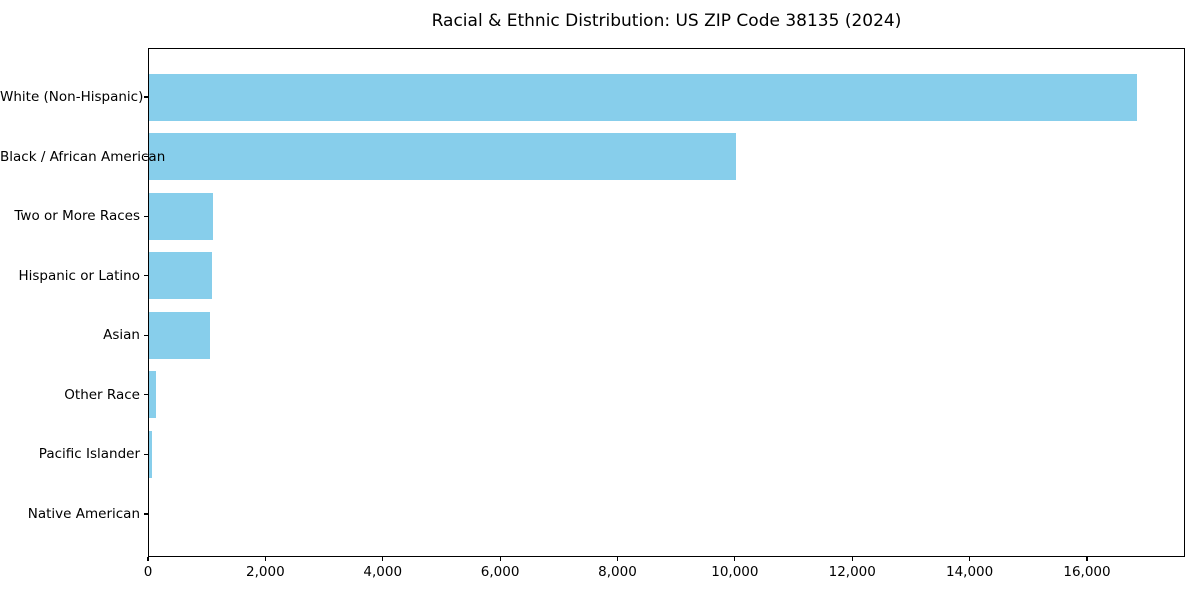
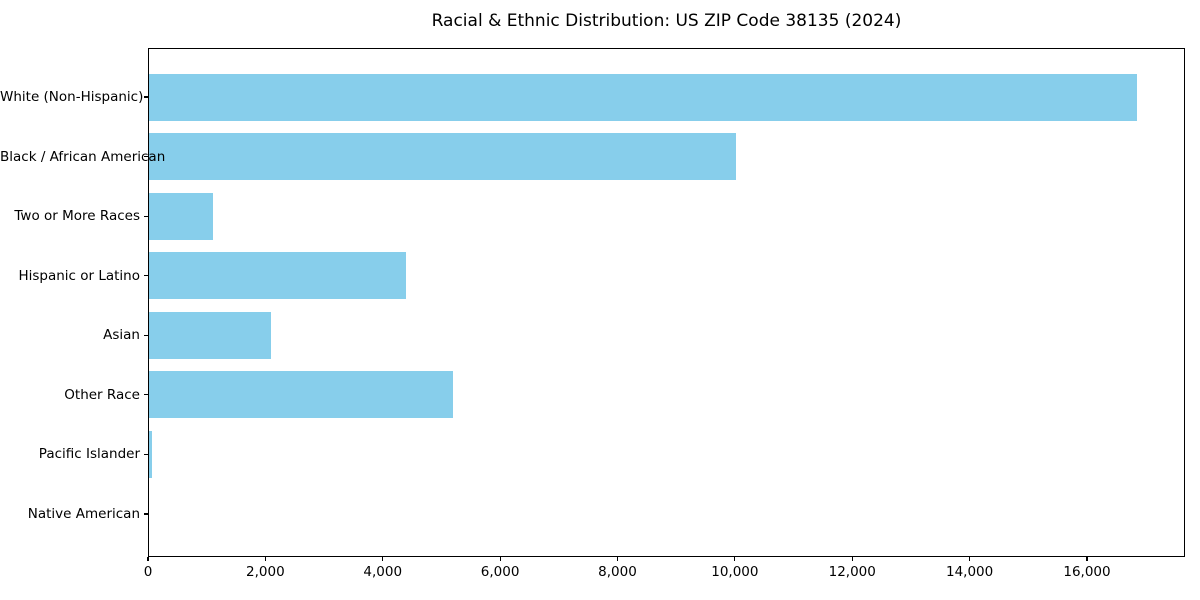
Hispanic or Latino: 1100 -> 4400
Asian: 1100 -> 2100
Other Race: 100 -> 5200
